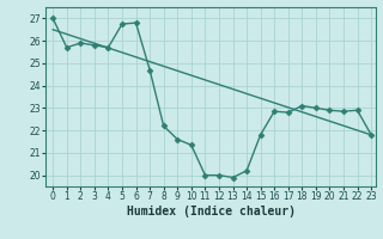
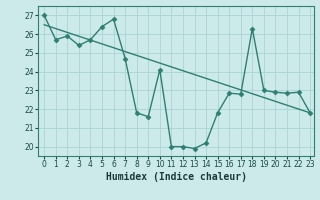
3: 25.8 -> 25.4
5: 26.8 -> 26.4
8: 22.2 -> 21.8
10: 21.4 -> 24.1
18: 23.1 -> 26.3
